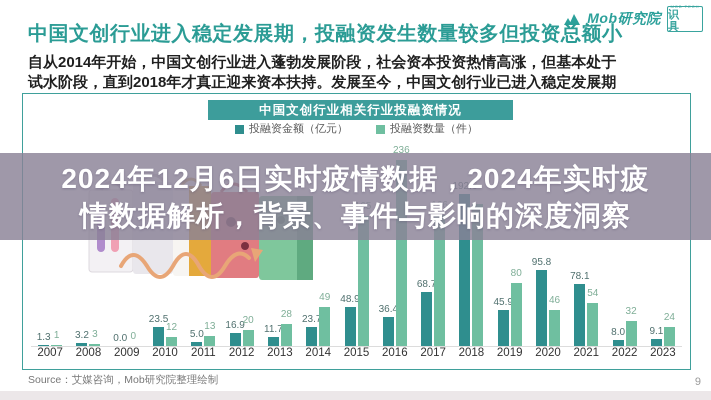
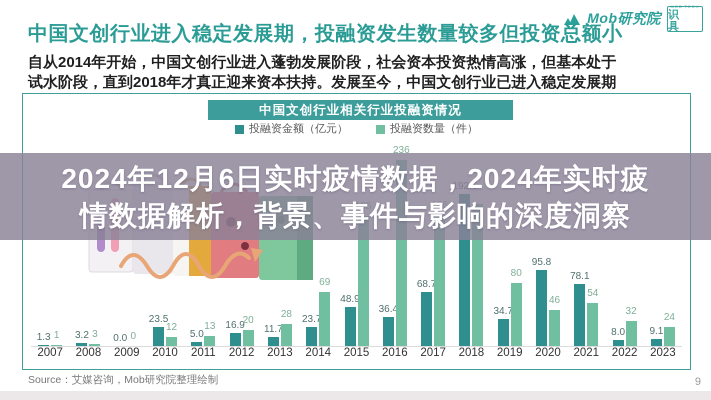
投融资数量（件）/2014: 49 -> 69
投融资金额（亿元）/2019: 45.9 -> 34.7
